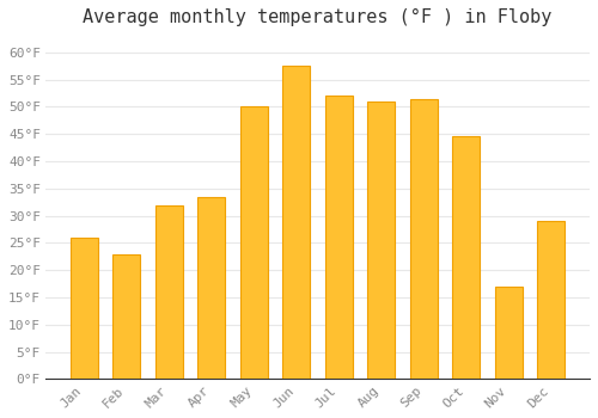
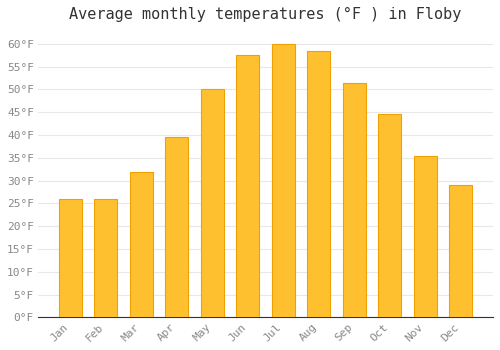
Feb: 23.0°F -> 26.0°F
Apr: 33.5°F -> 39.5°F
Jul: 52.0°F -> 60.0°F
Aug: 51.0°F -> 58.5°F
Nov: 17.0°F -> 35.5°F
